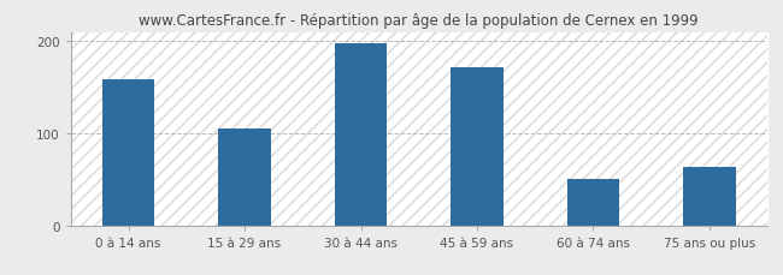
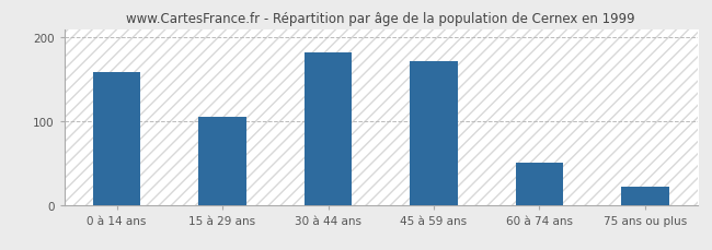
30 à 44 ans: 198 -> 182
75 ans ou plus: 64 -> 22
